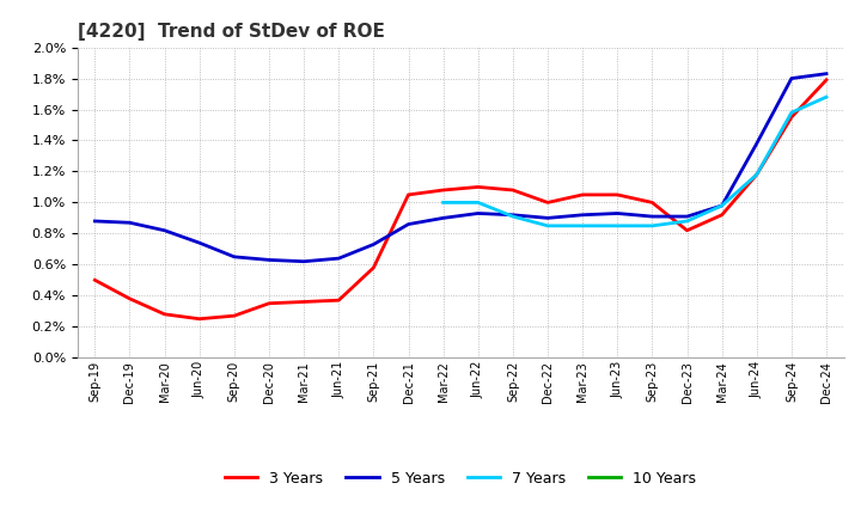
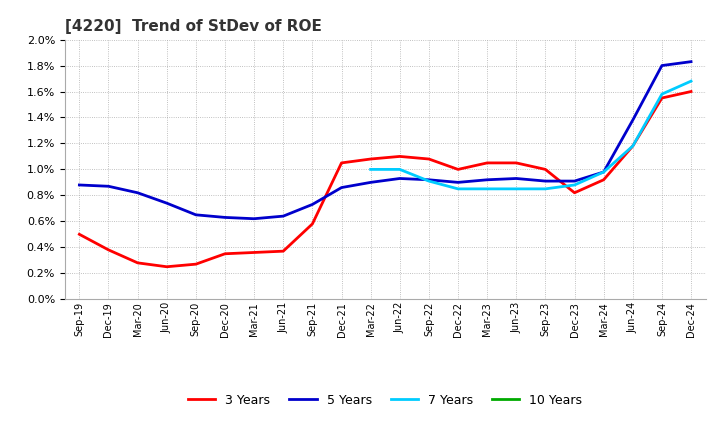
3 Years/Dec-24: 1.79% -> 1.60%
